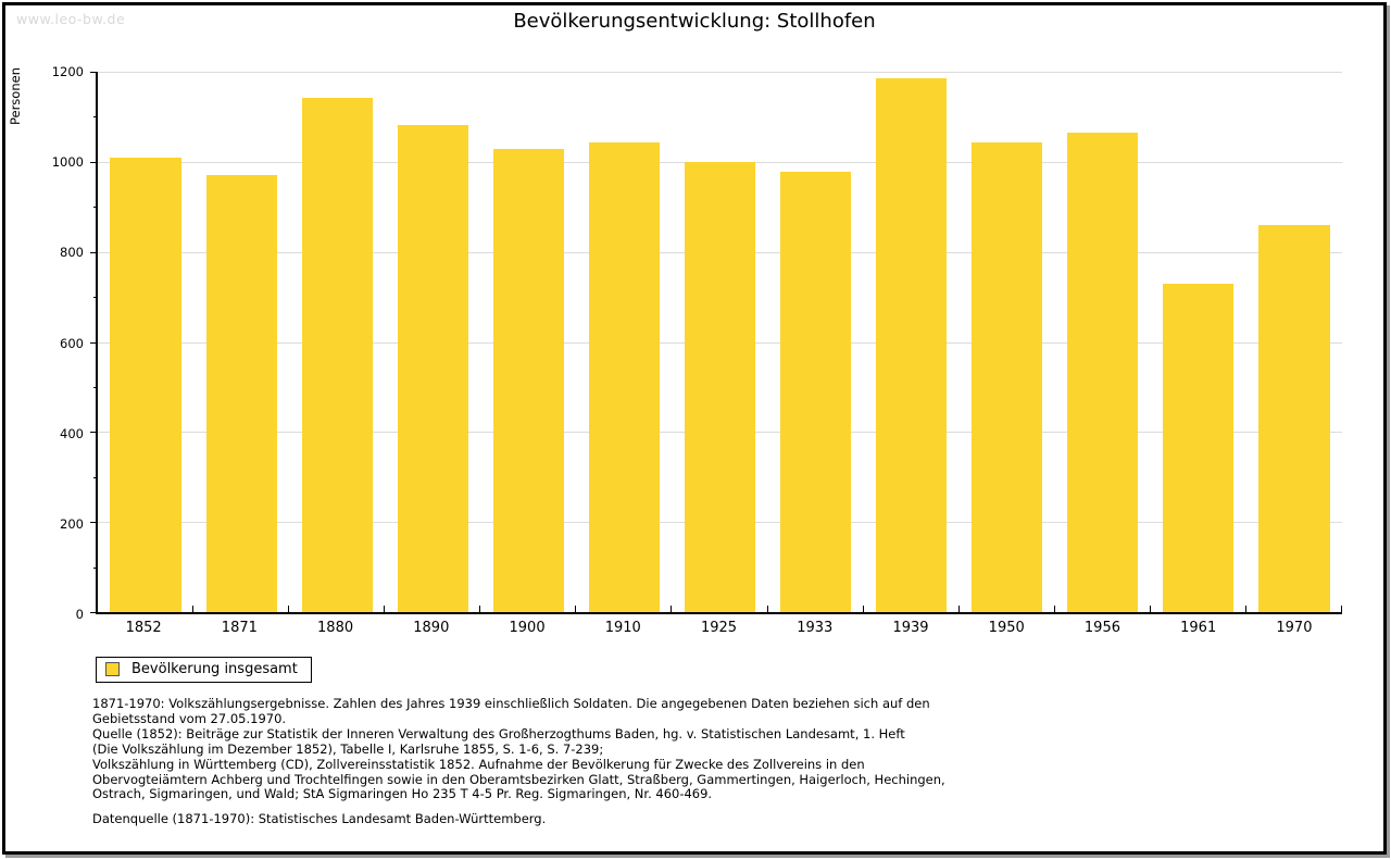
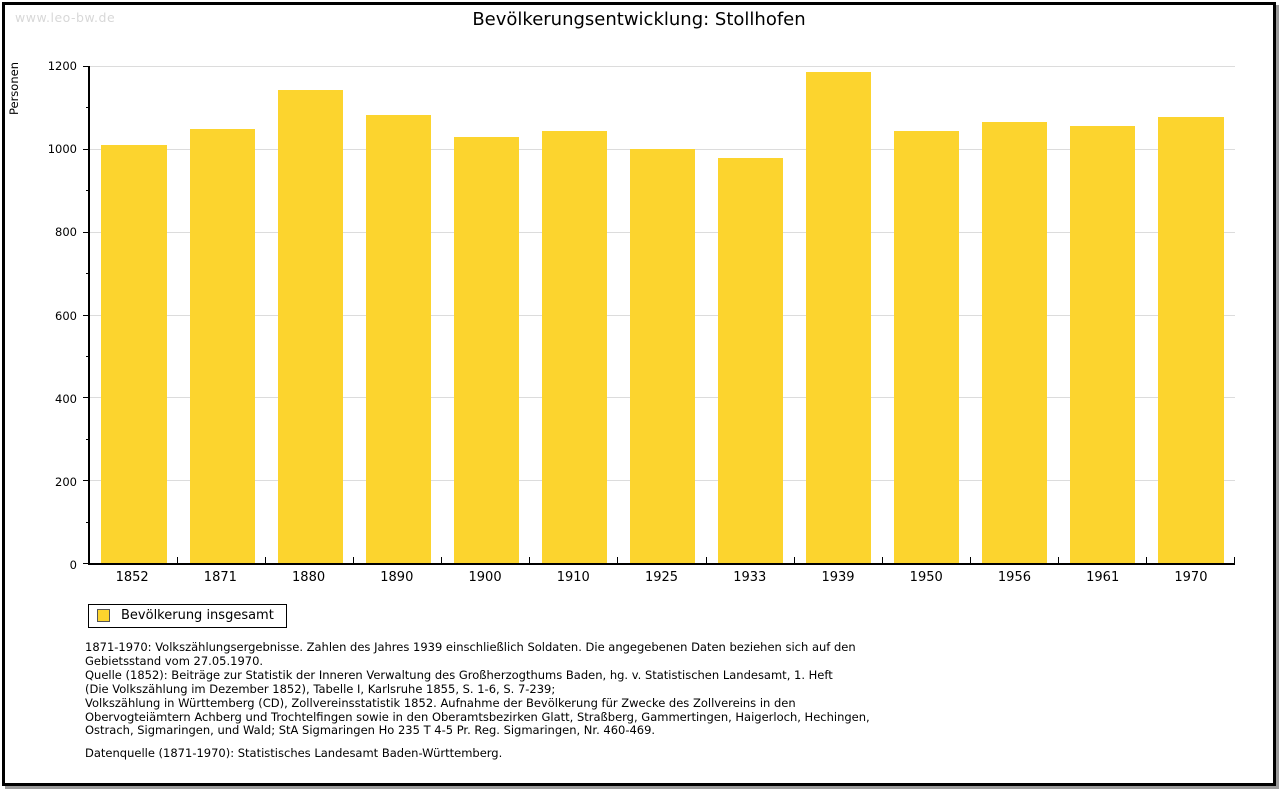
1871: 970 -> 1050
1961: 730 -> 1050
1970: 860 -> 1080
